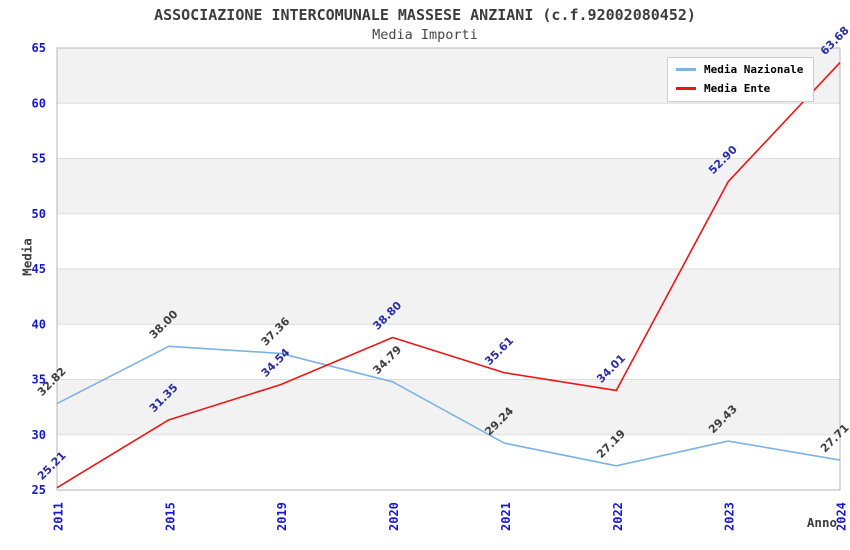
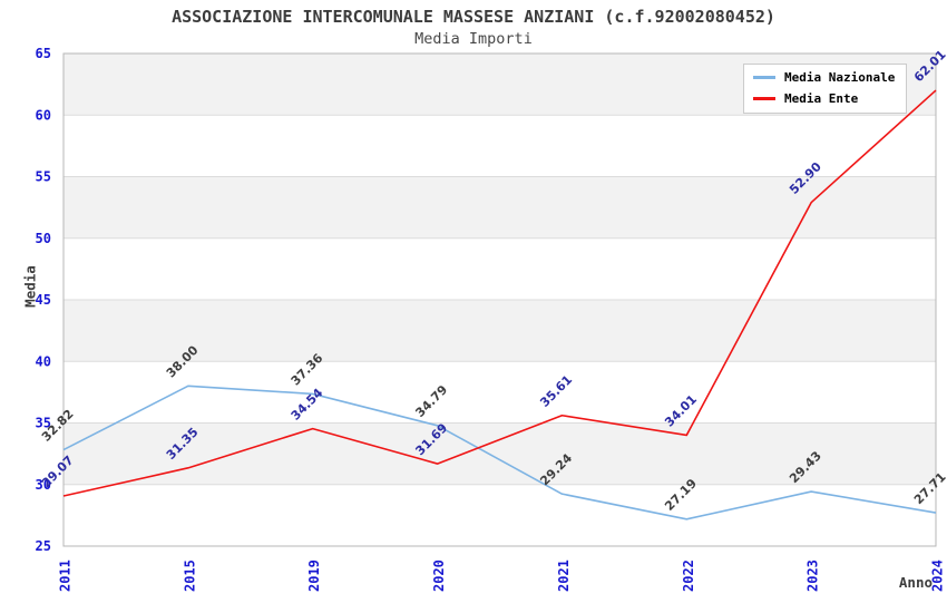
Media Ente/2011: 25.21 -> 29.07
Media Ente/2020: 38.80 -> 31.69
Media Ente/2024: 63.68 -> 62.01
